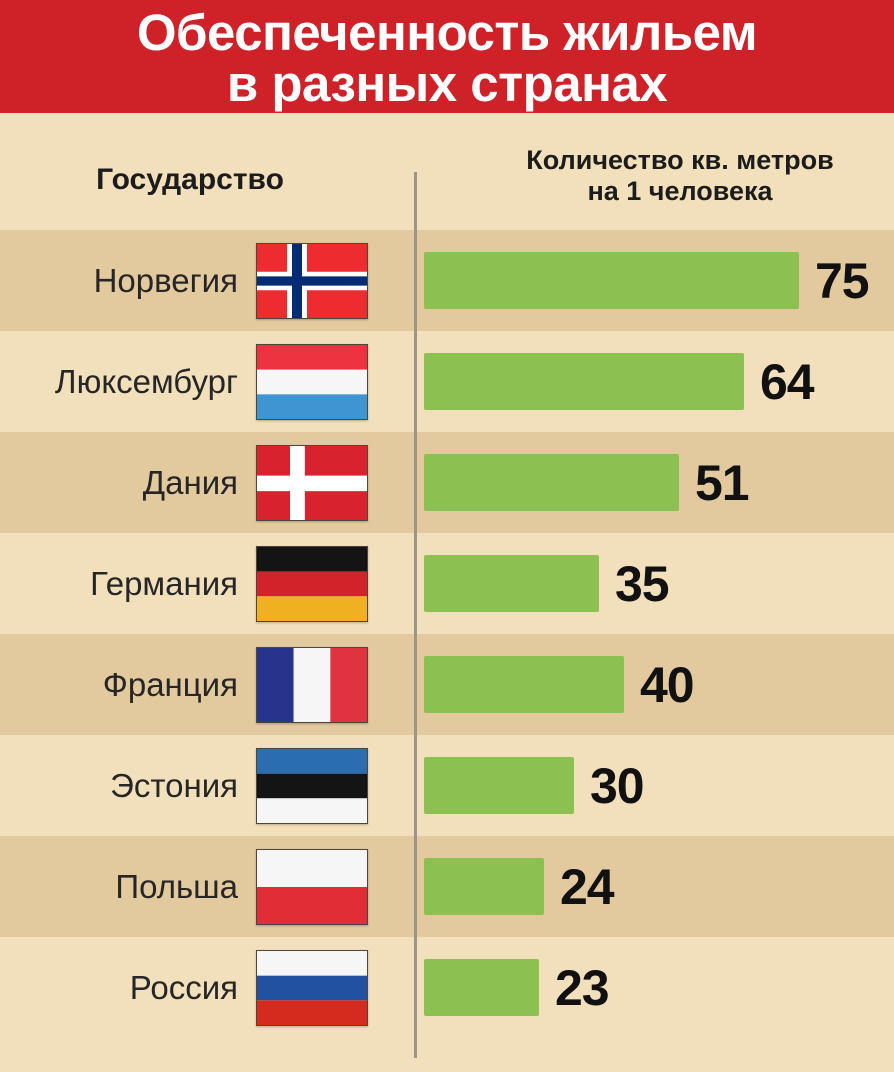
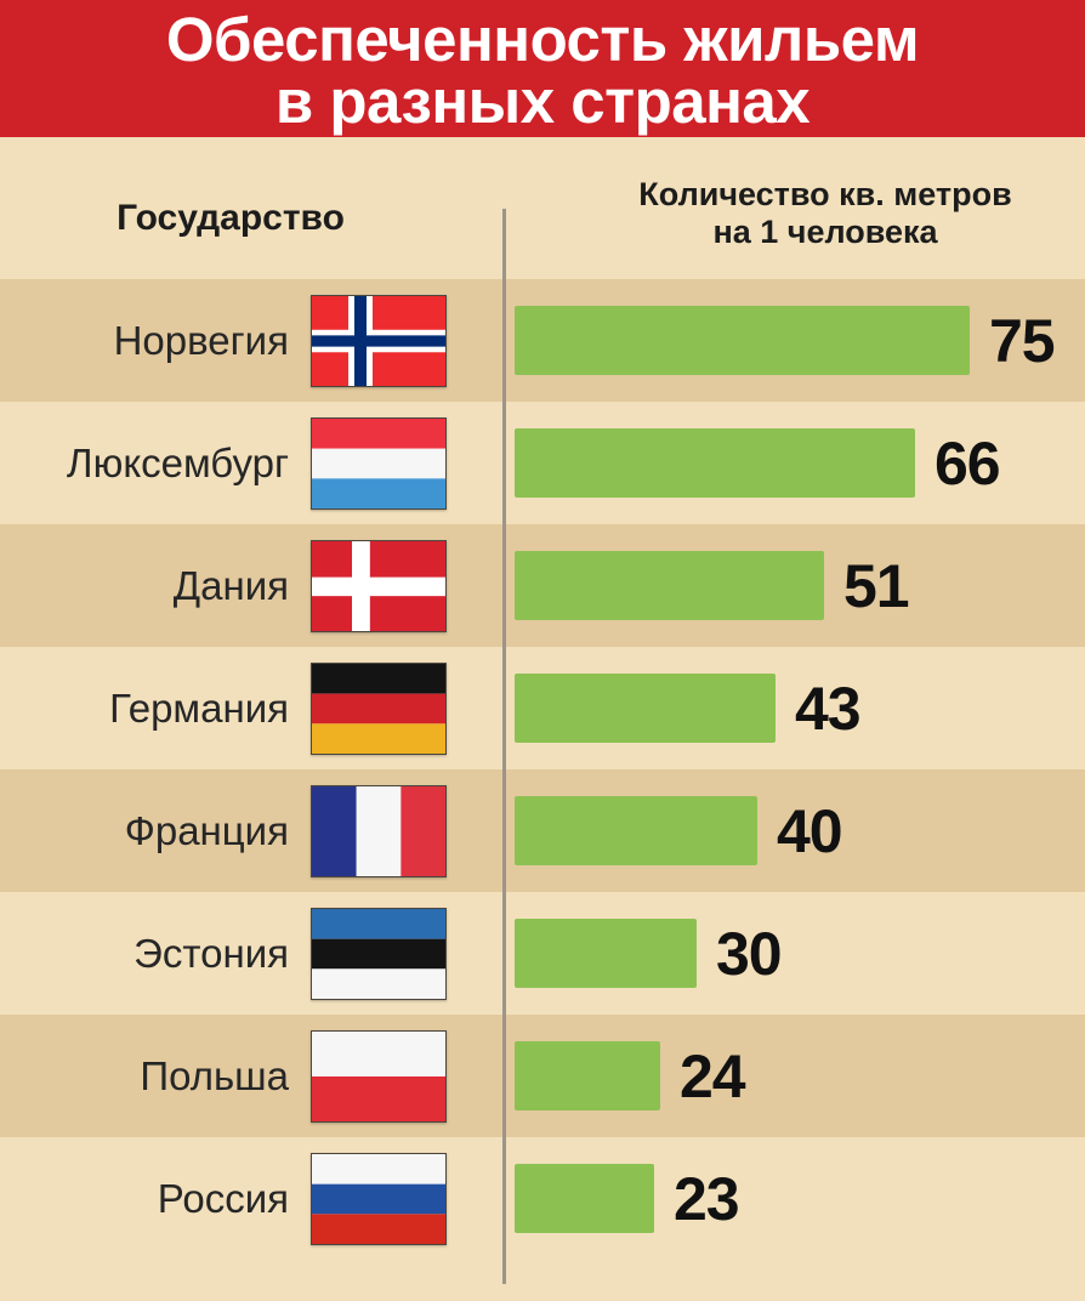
Люксембург: 64 -> 66
Германия: 35 -> 43
